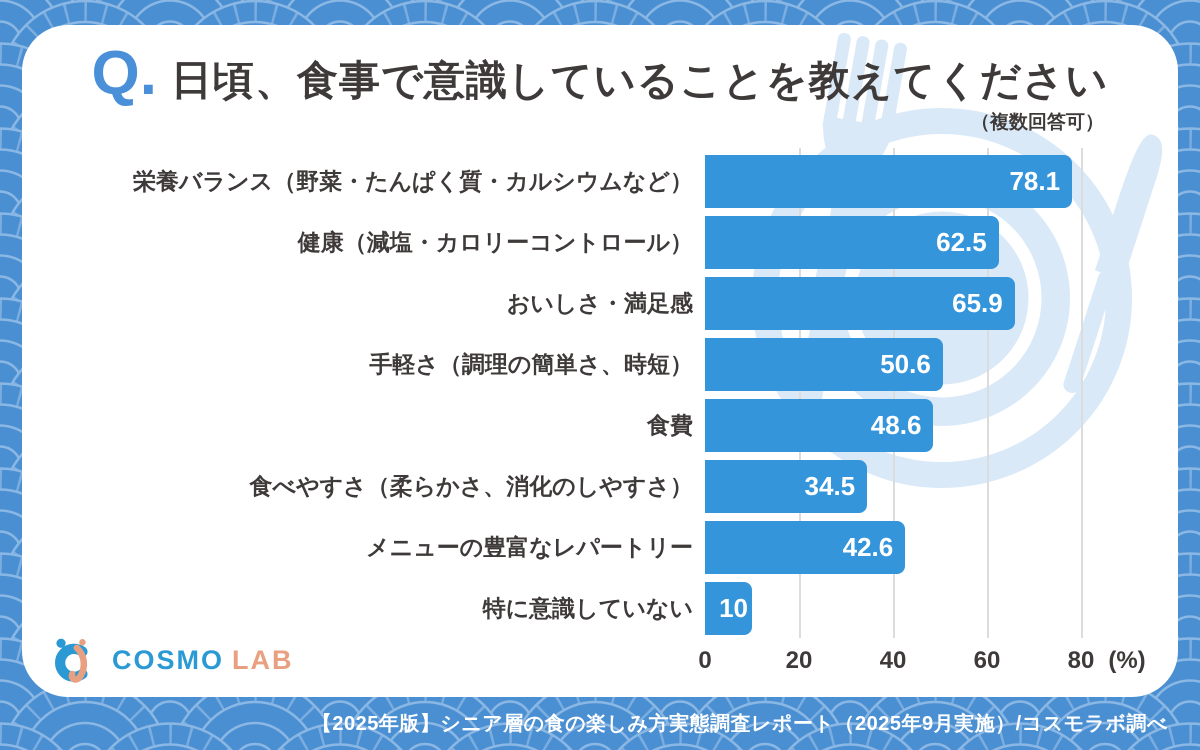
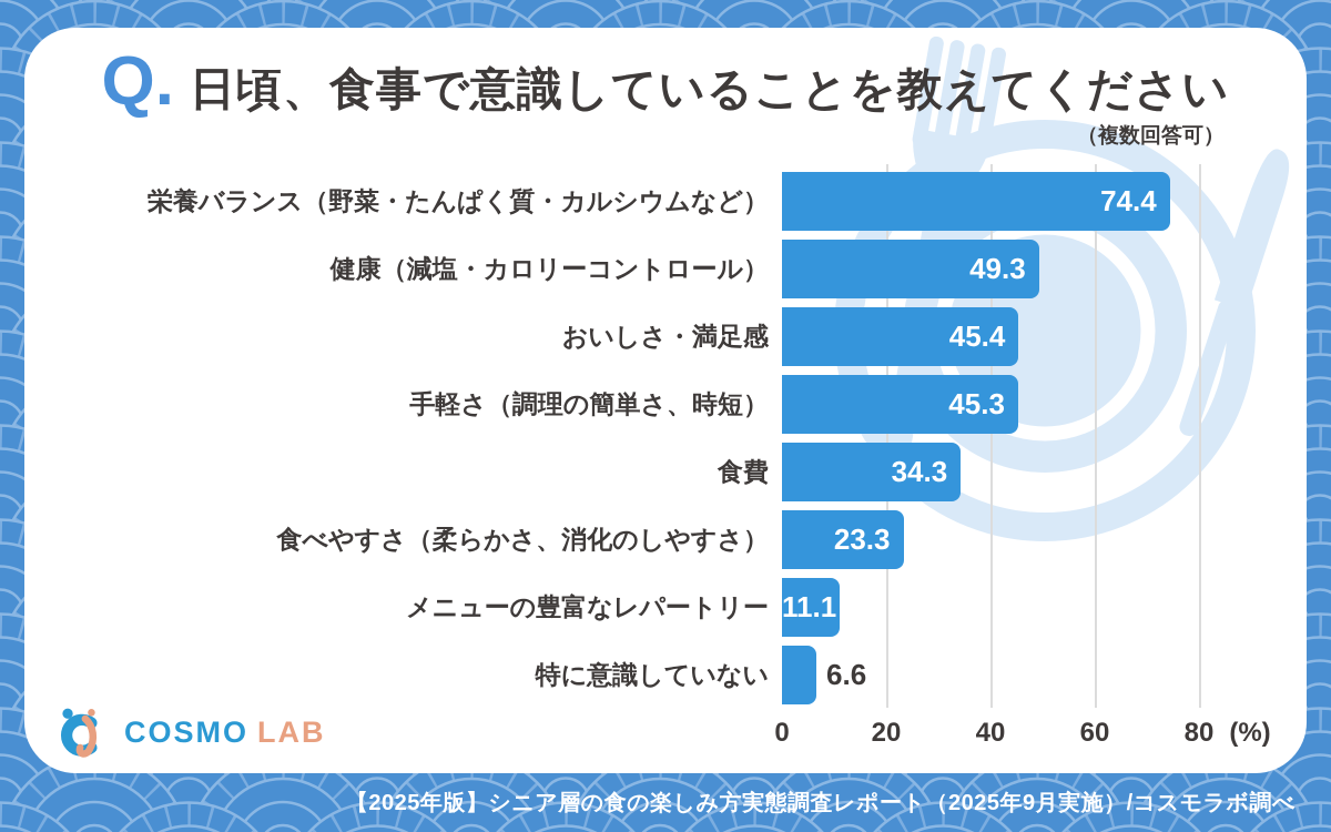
栄養バランス（野菜・たんぱく質・カルシウムなど）: 78.1 -> 74.4
健康（減塩・カロリーコントロール）: 62.5 -> 49.3
おいしさ・満足感: 65.9 -> 45.4
手軽さ（調理の簡単さ、時短）: 50.6 -> 45.3
食費: 48.6 -> 34.3
食べやすさ（柔らかさ、消化のしやすさ）: 34.5 -> 23.3
メニューの豊富なレパートリー: 42.6 -> 11.1
特に意識していない: 10 -> 6.6
